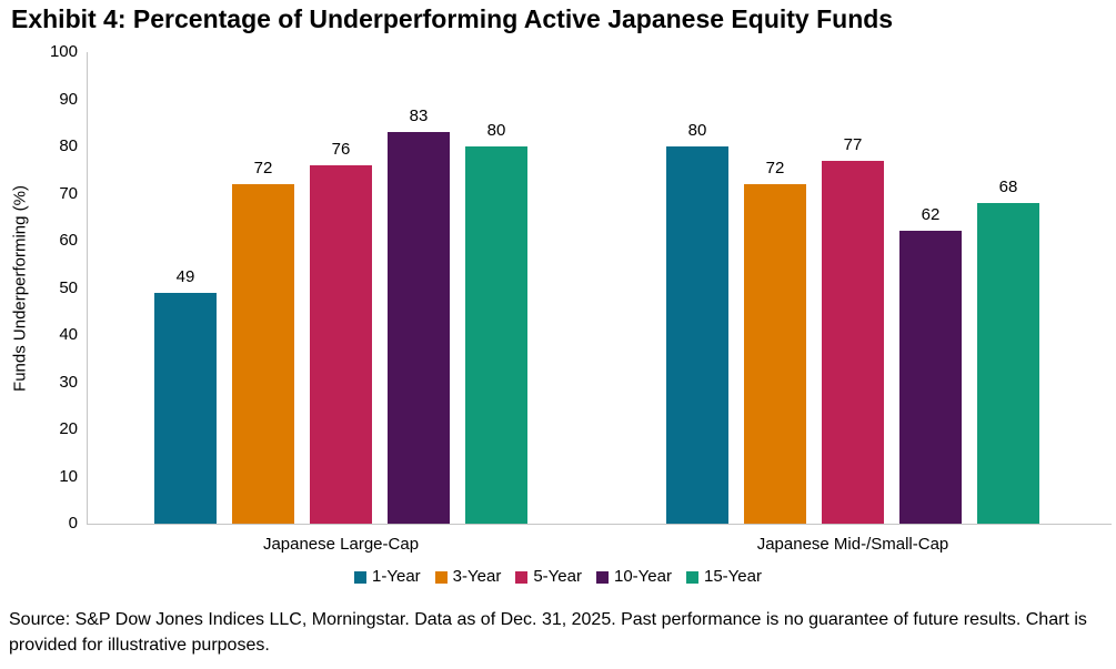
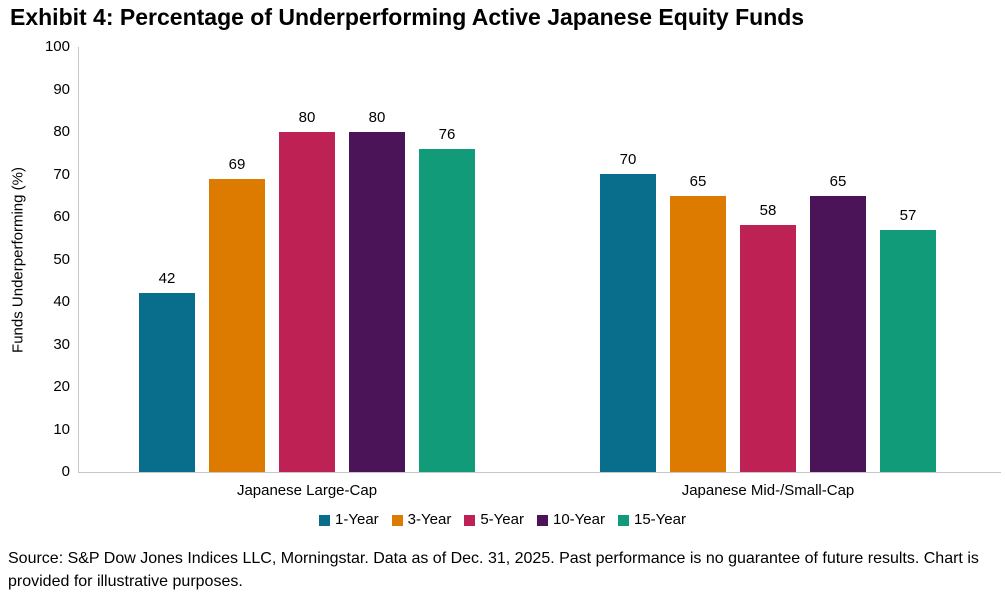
1-Year/Japanese Large-Cap: 49 -> 42
3-Year/Japanese Large-Cap: 72 -> 69
5-Year/Japanese Large-Cap: 76 -> 80
10-Year/Japanese Large-Cap: 83 -> 80
15-Year/Japanese Large-Cap: 80 -> 76
1-Year/Japanese Mid-/Small-Cap: 80 -> 70
3-Year/Japanese Mid-/Small-Cap: 72 -> 65
5-Year/Japanese Mid-/Small-Cap: 77 -> 58
10-Year/Japanese Mid-/Small-Cap: 62 -> 65
15-Year/Japanese Mid-/Small-Cap: 68 -> 57
